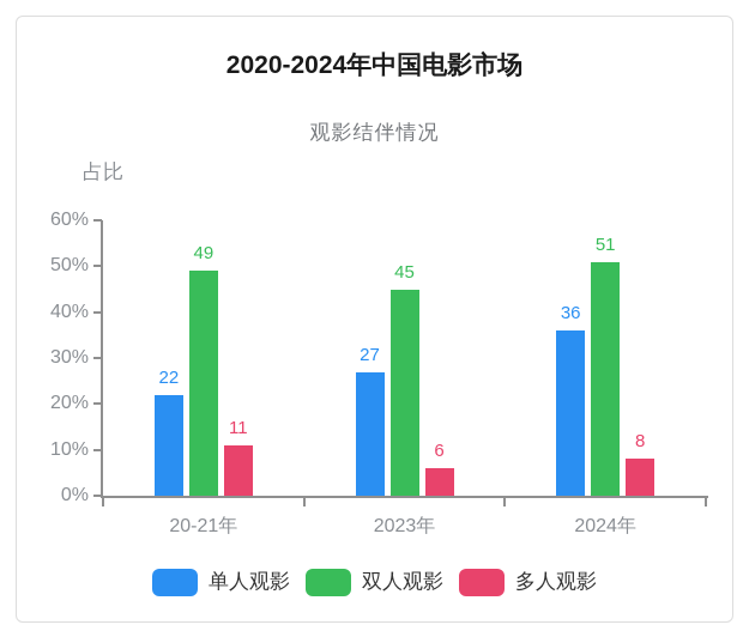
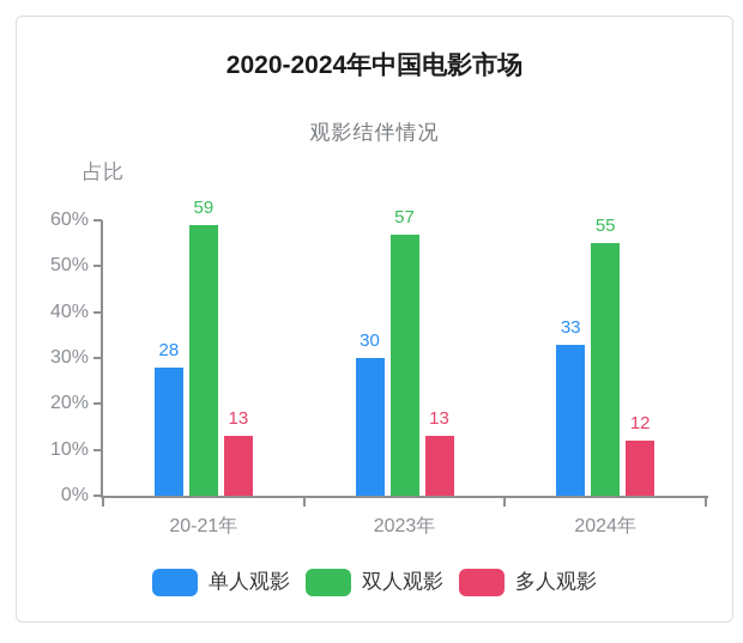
单人观影/20-21年: 22 -> 28
双人观影/20-21年: 49 -> 59
多人观影/20-21年: 11 -> 13
单人观影/2023年: 27 -> 30
双人观影/2023年: 45 -> 57
多人观影/2023年: 6 -> 13
单人观影/2024年: 36 -> 33
双人观影/2024年: 51 -> 55
多人观影/2024年: 8 -> 12
